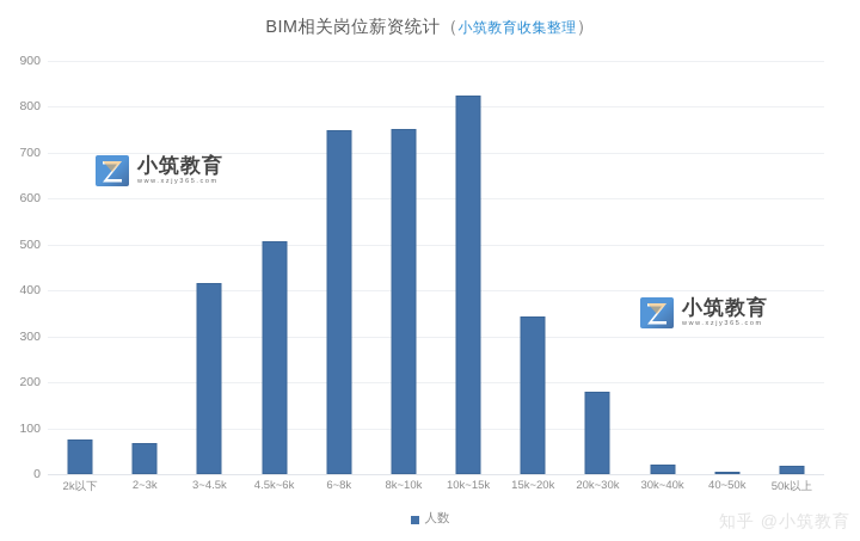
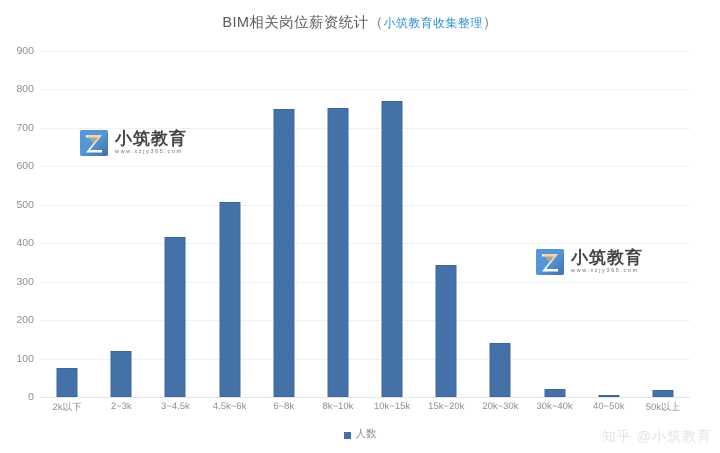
2~3k: 70 -> 120
10k~15k: 820 -> 770
20k~30k: 180 -> 140
